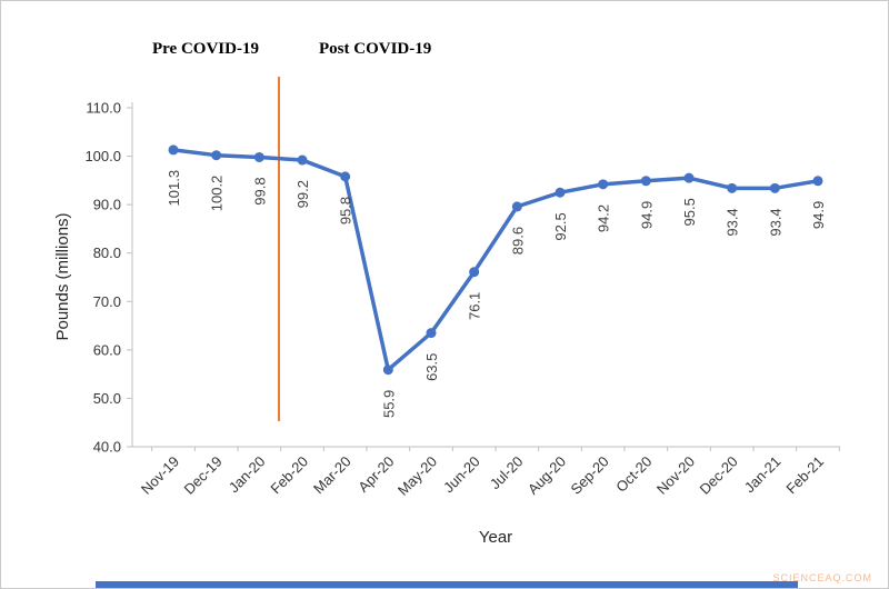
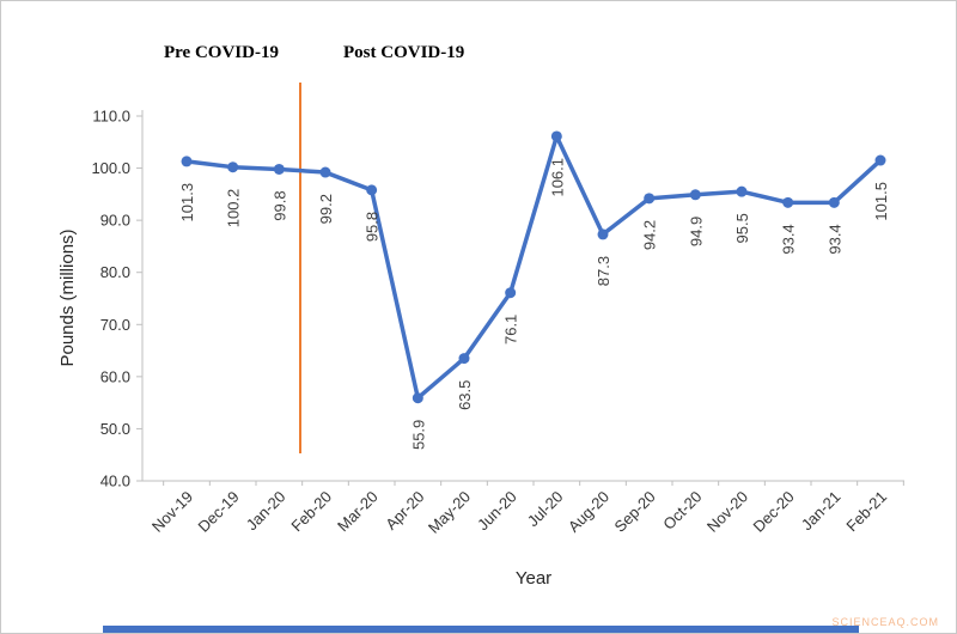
Jul-20: 89.6 -> 106.1
Aug-20: 92.5 -> 87.3
Feb-21: 94.9 -> 101.5
